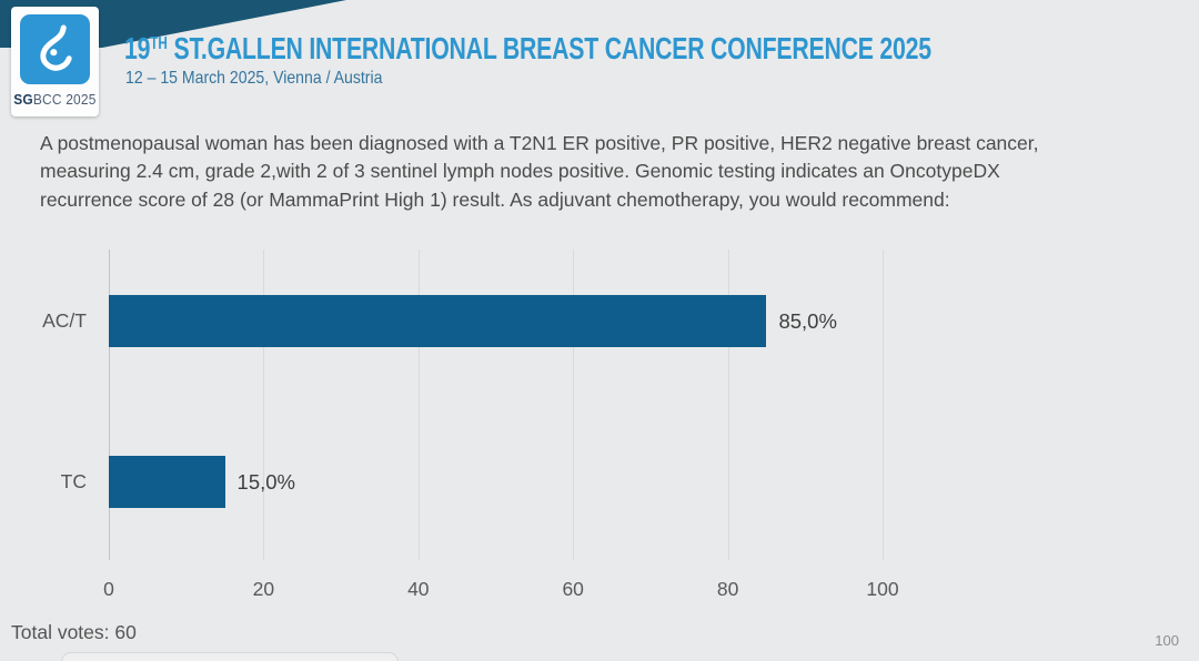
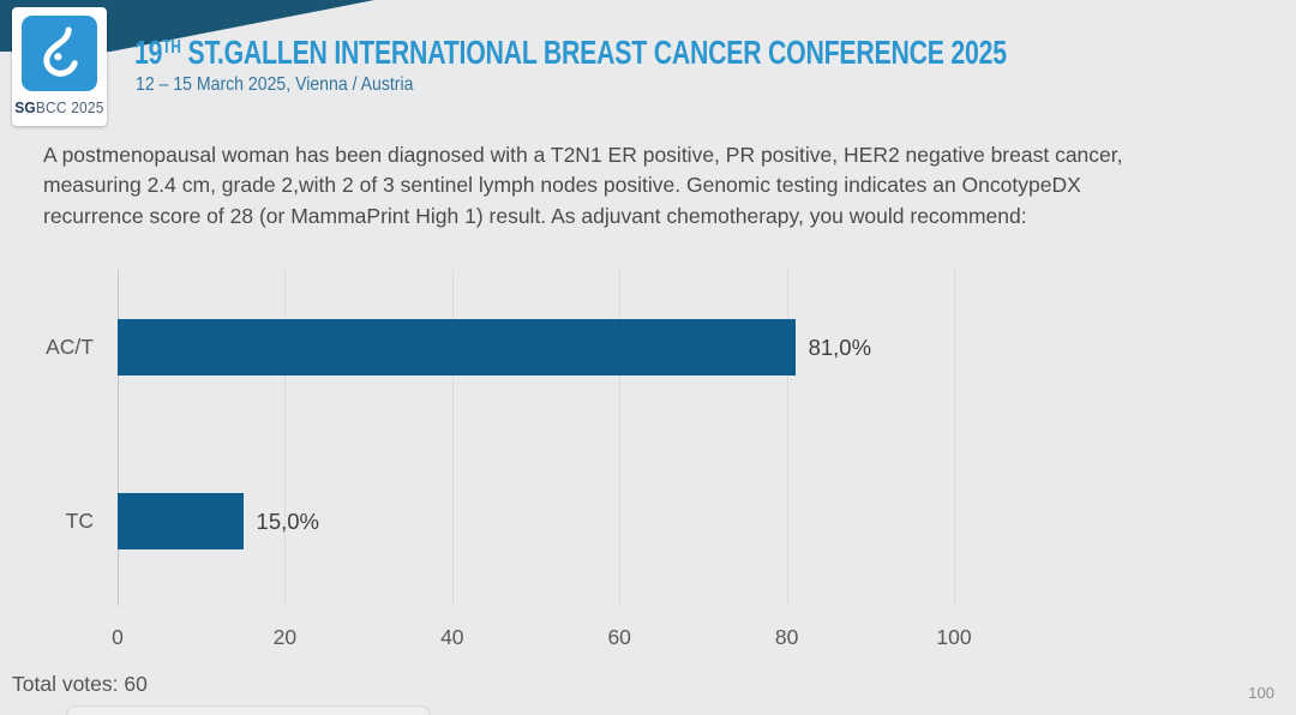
AC/T: 85,0% -> 81,0%
